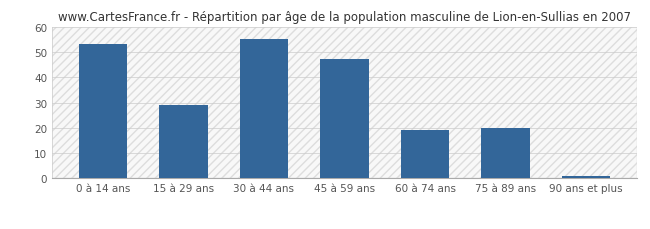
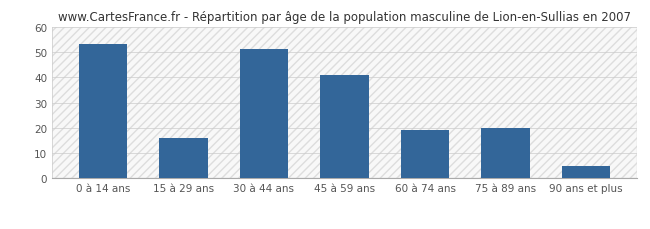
15 à 29 ans: 29 -> 16
30 à 44 ans: 55 -> 51
45 à 59 ans: 47 -> 41
90 ans et plus: 1 -> 5
